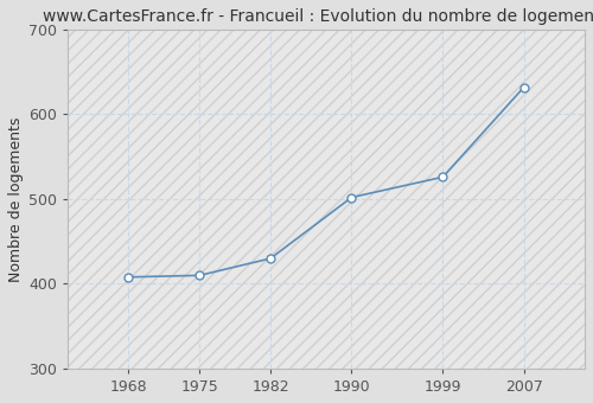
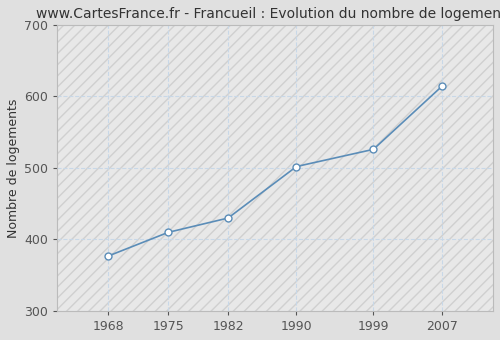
1968: 408 -> 377
2007: 632 -> 614
